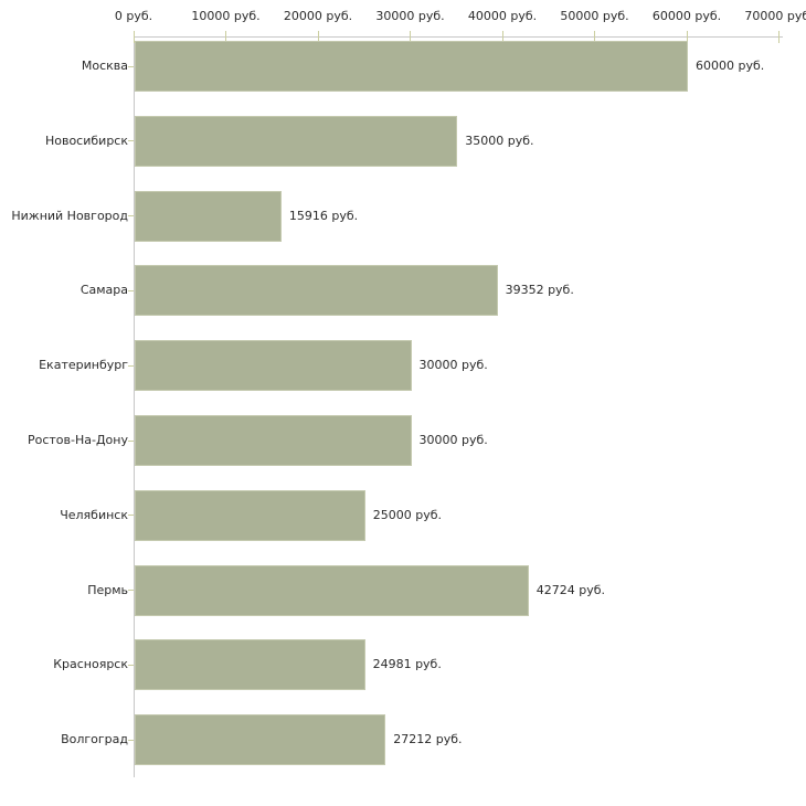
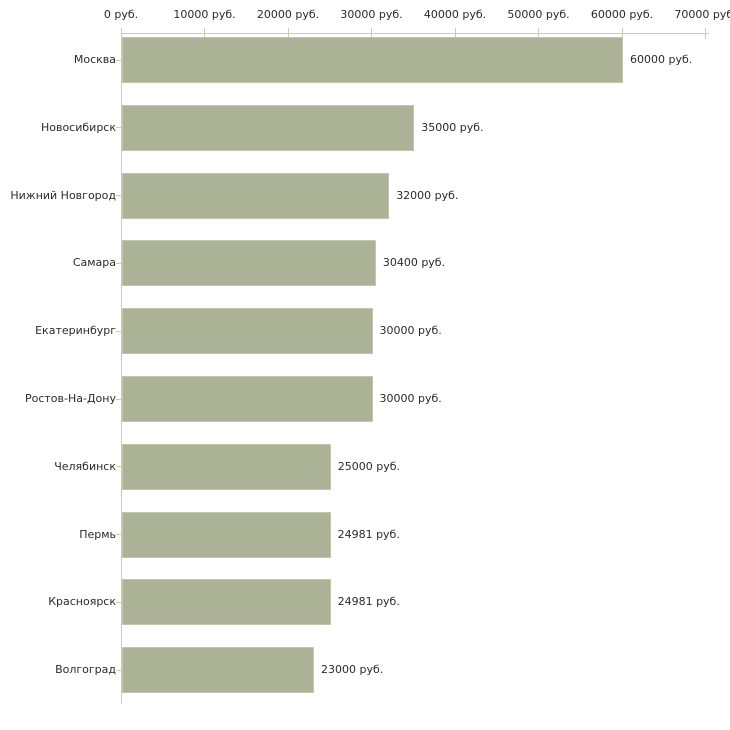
Нижний Новгород: 15916 -> 32000
Самара: 39352 -> 30400
Пермь: 42724 -> 24981
Волгоград: 27212 -> 23000
